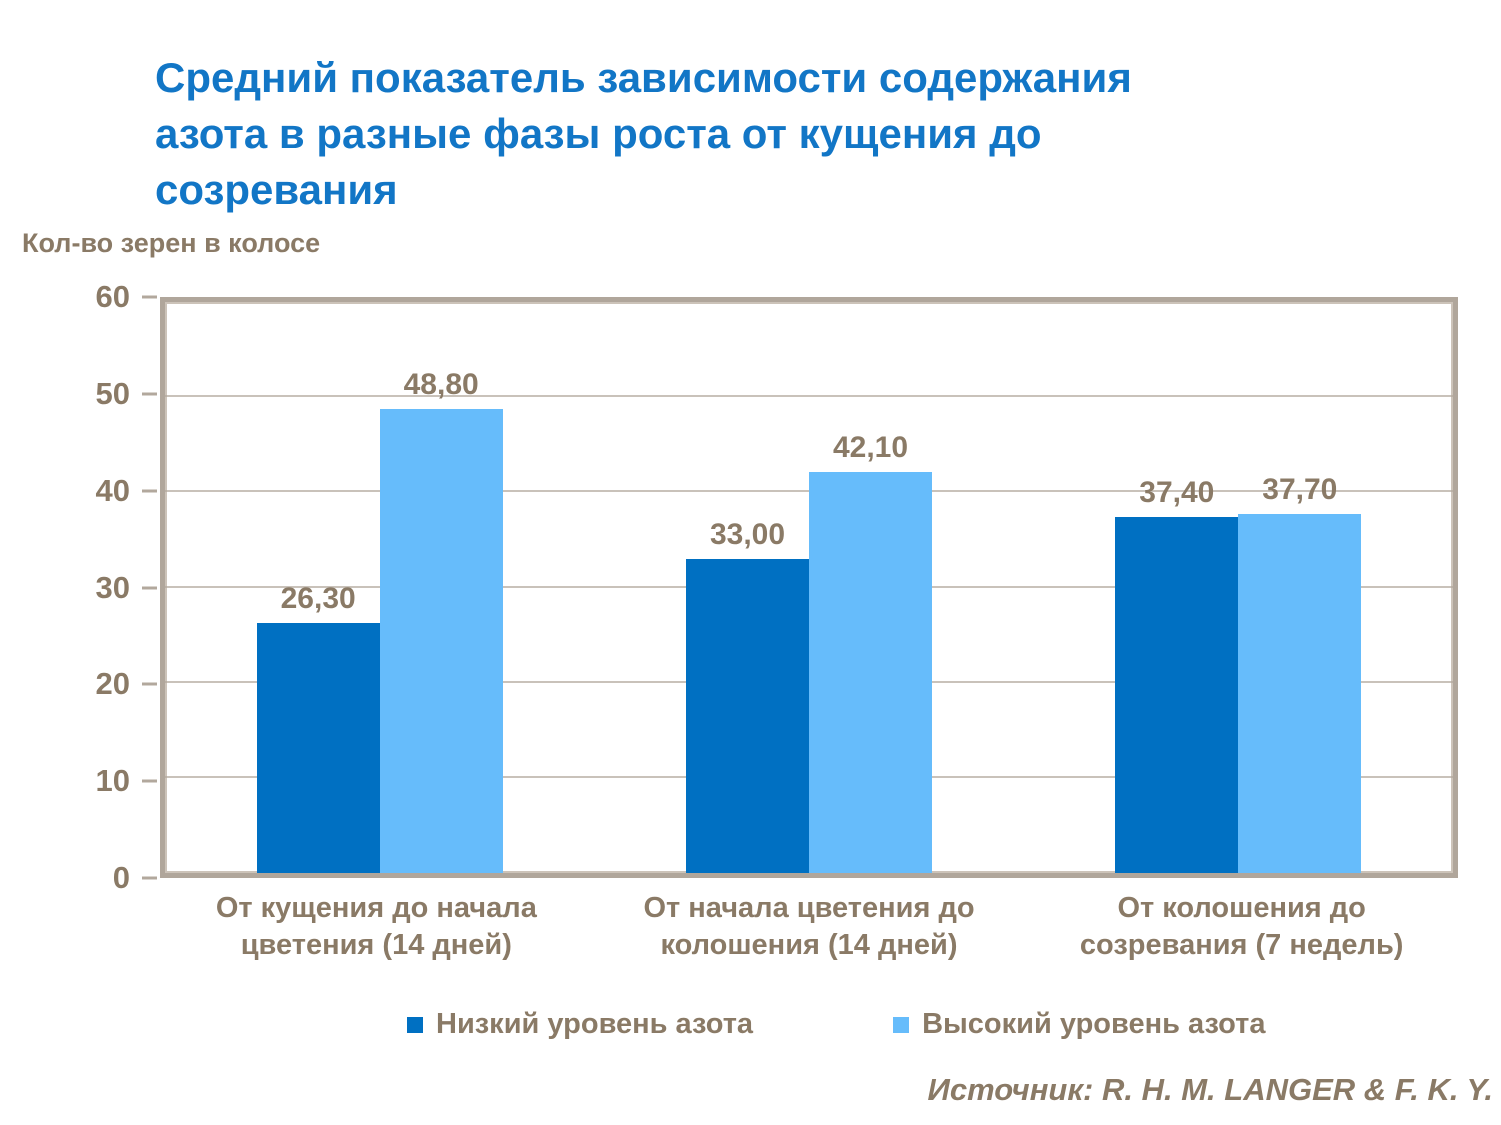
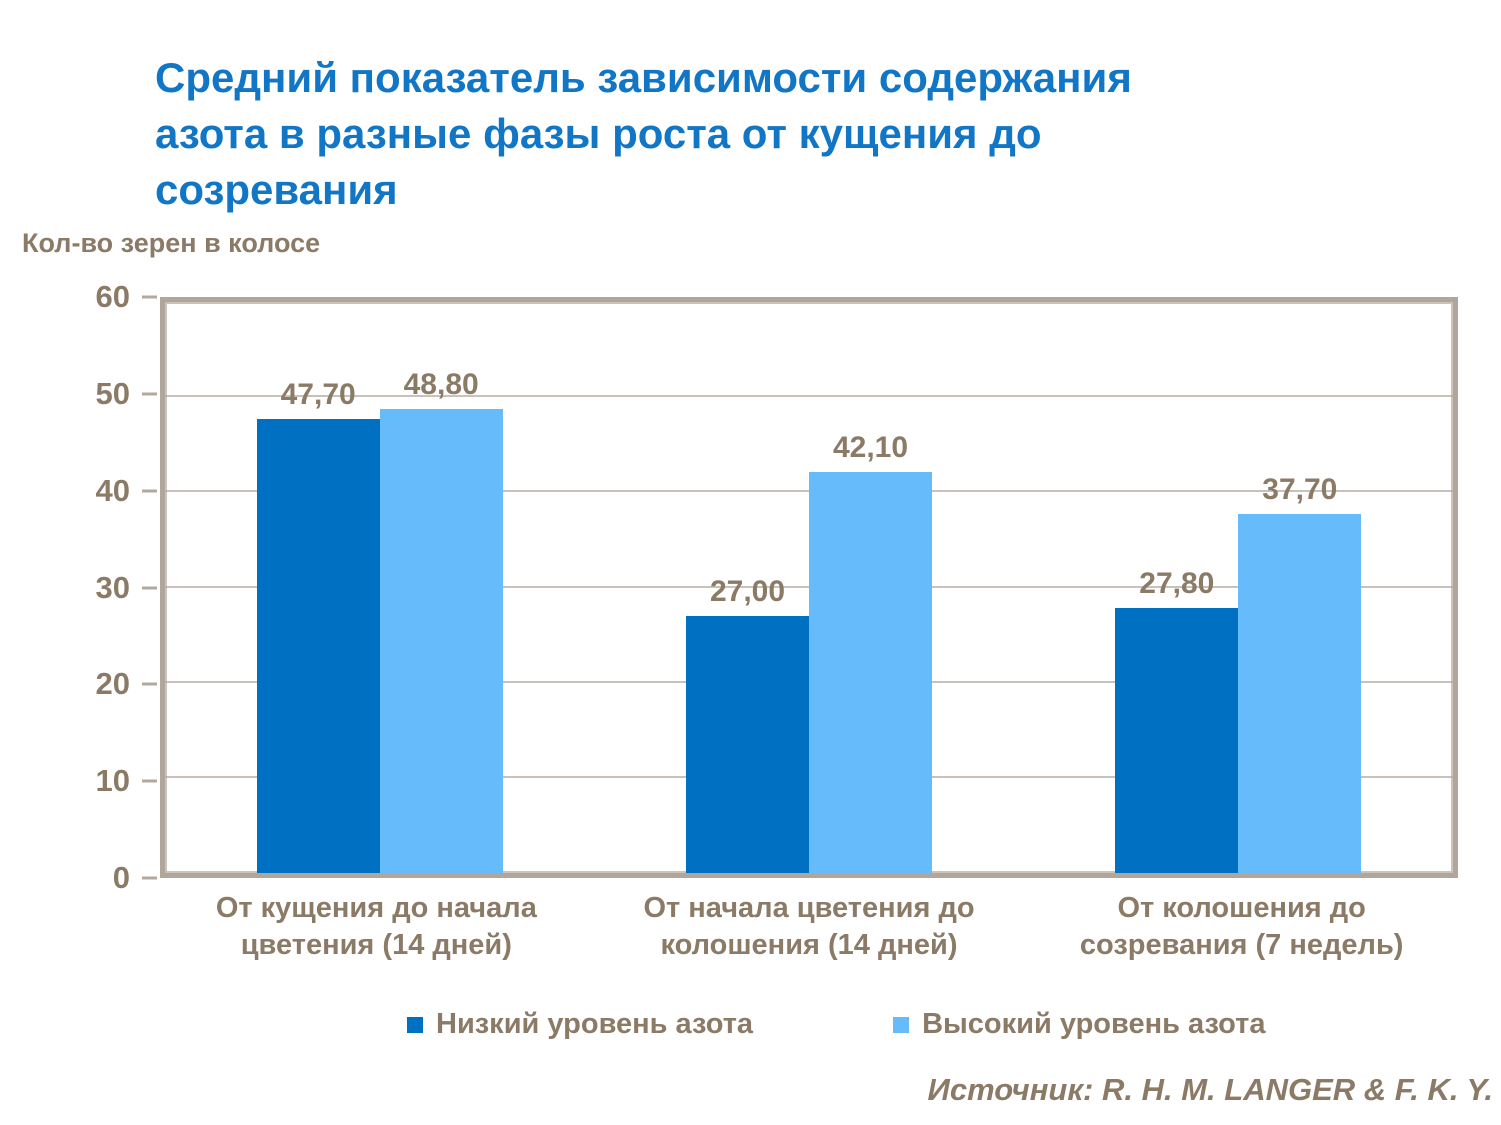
Низкий уровень азота/От кущения до начала цветения (14 дней): 26,30 -> 47,70
Низкий уровень азота/От начала цветения до колошения (14 дней): 33,00 -> 27,00
Низкий уровень азота/От колошения до созревания (7 недель): 37,40 -> 27,80
